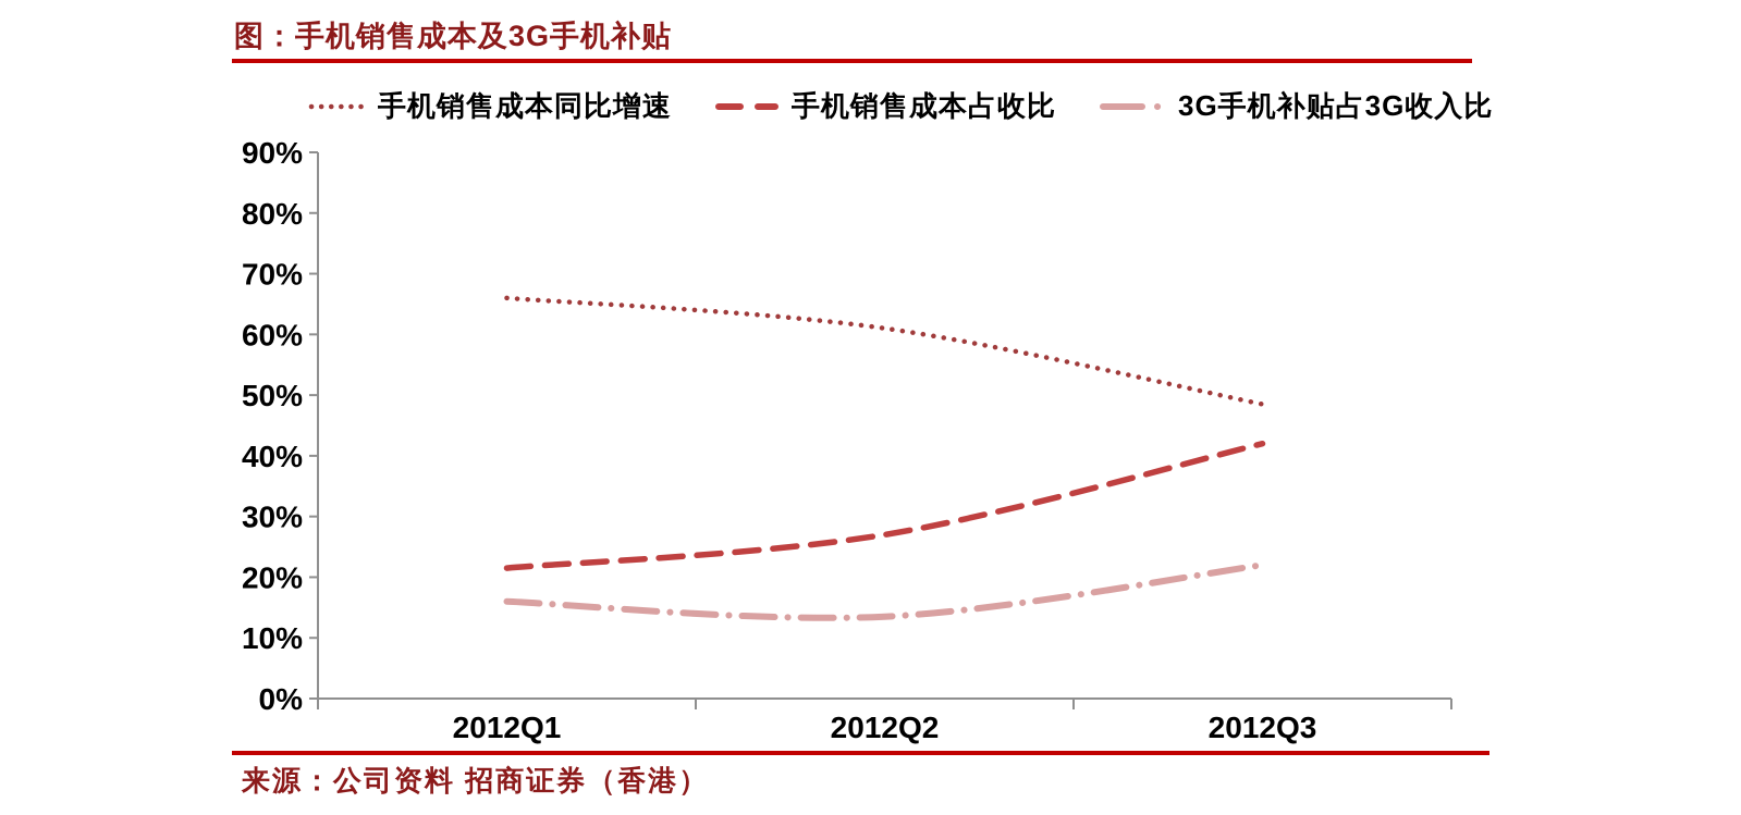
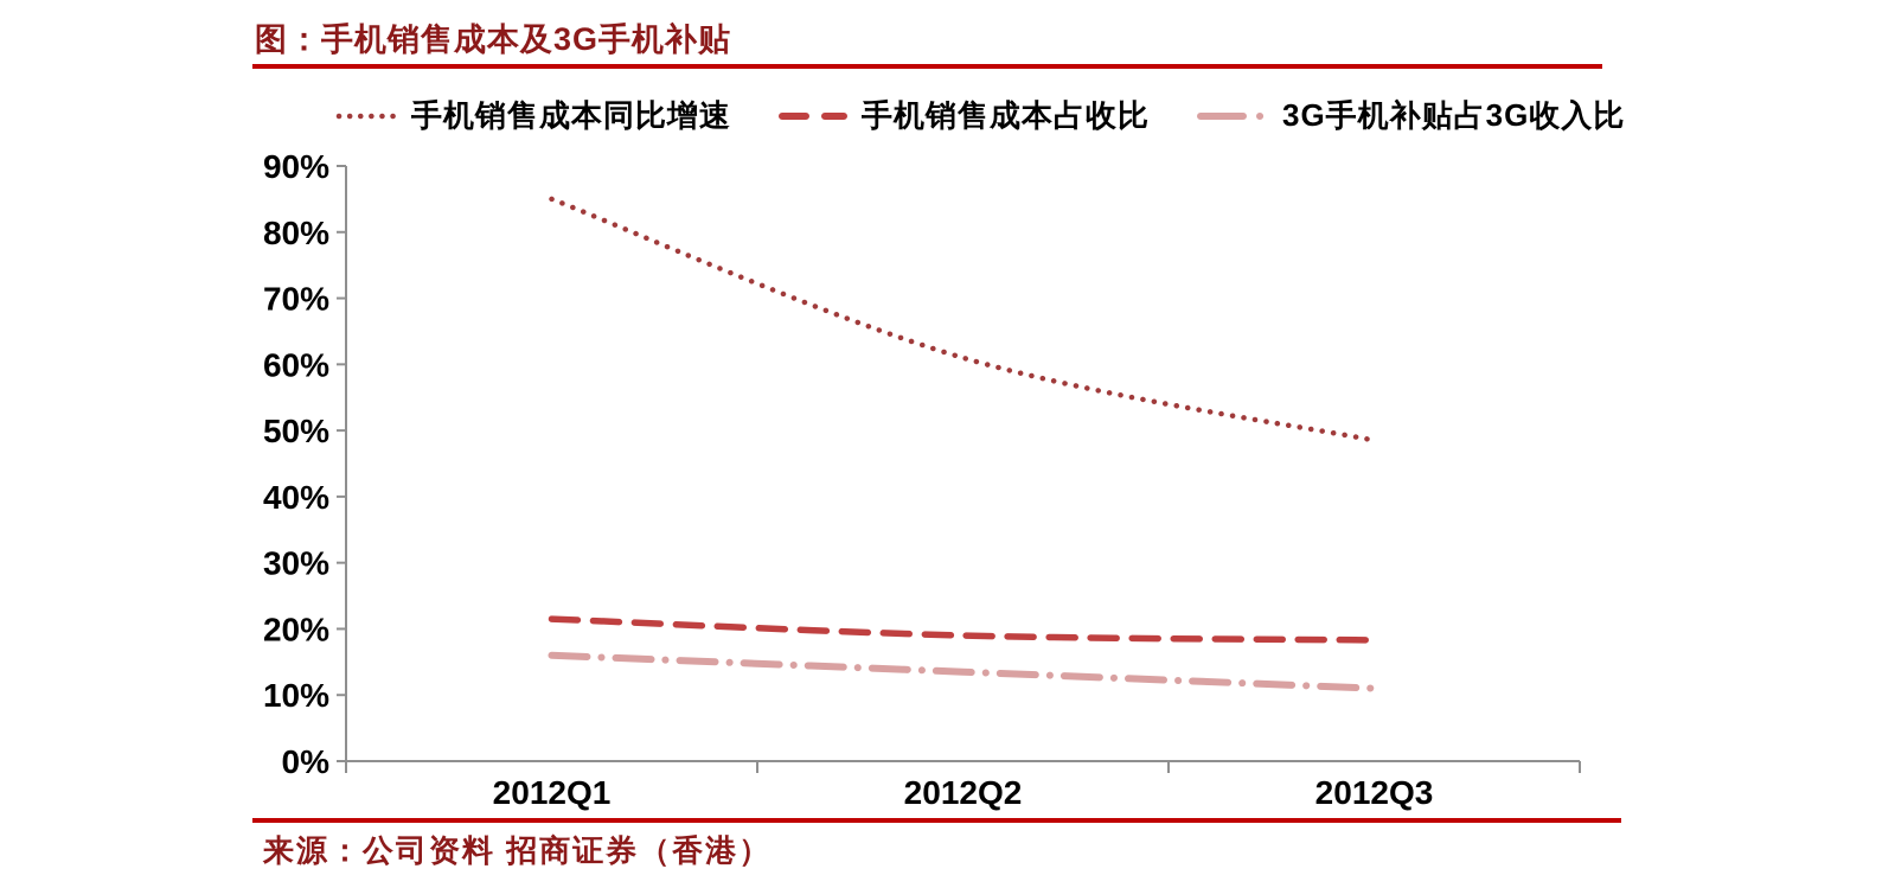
手机销售成本同比增速/2012Q1: 66% -> 85%
手机销售成本占收比/2012Q2: 27% -> 19%
手机销售成本占收比/2012Q3: 42% -> 18%
3G手机补贴占3G收入比/2012Q3: 22% -> 11%
